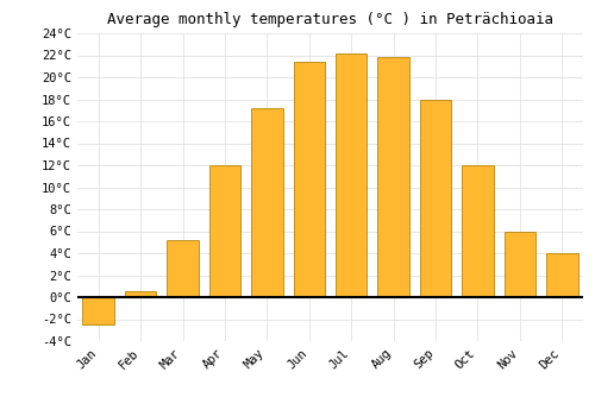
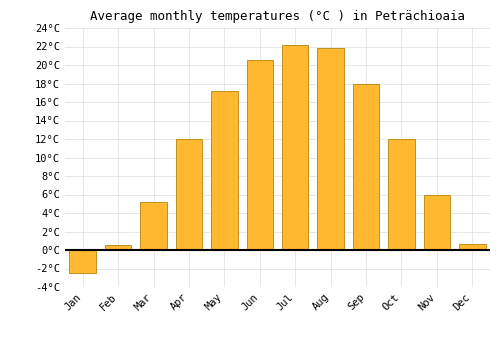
Jun: 21.4°C -> 20.5°C
Dec: 4.0°C -> 0.7°C
